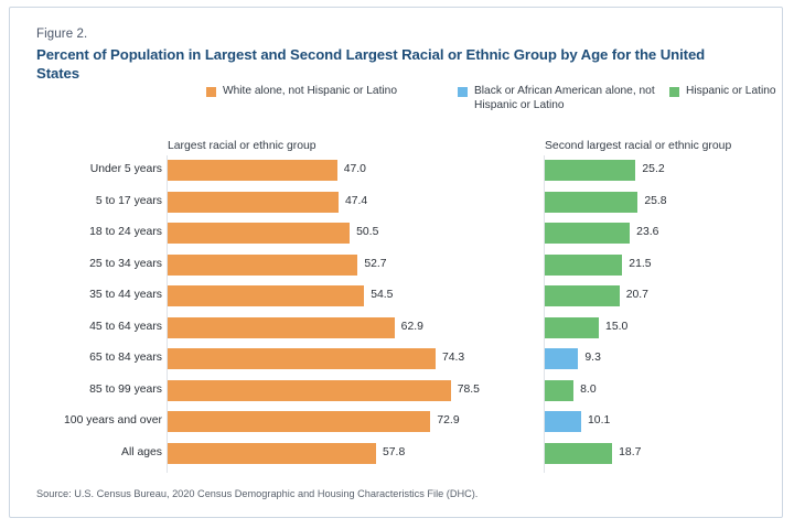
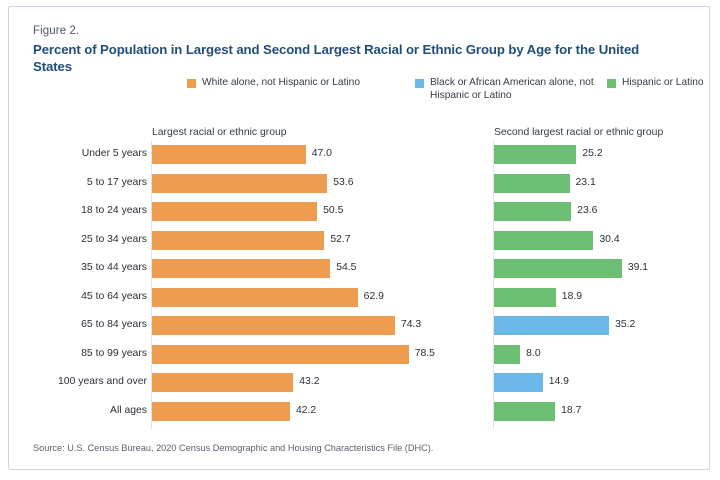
Largest racial or ethnic group/5 to 17 years: 47.4 -> 53.6
Second largest racial or ethnic group/5 to 17 years: 25.8 -> 23.1
Second largest racial or ethnic group/25 to 34 years: 21.5 -> 30.4
Second largest racial or ethnic group/35 to 44 years: 20.7 -> 39.1
Second largest racial or ethnic group/45 to 64 years: 15.0 -> 18.9
Second largest racial or ethnic group/65 to 84 years: 9.3 -> 35.2
Largest racial or ethnic group/100 years and over: 72.9 -> 43.2
Second largest racial or ethnic group/100 years and over: 10.1 -> 14.9
Largest racial or ethnic group/All ages: 57.8 -> 42.2
